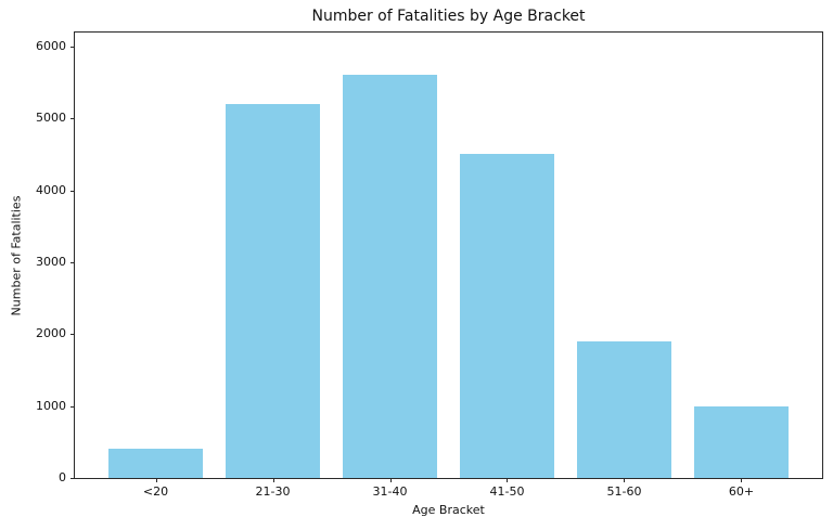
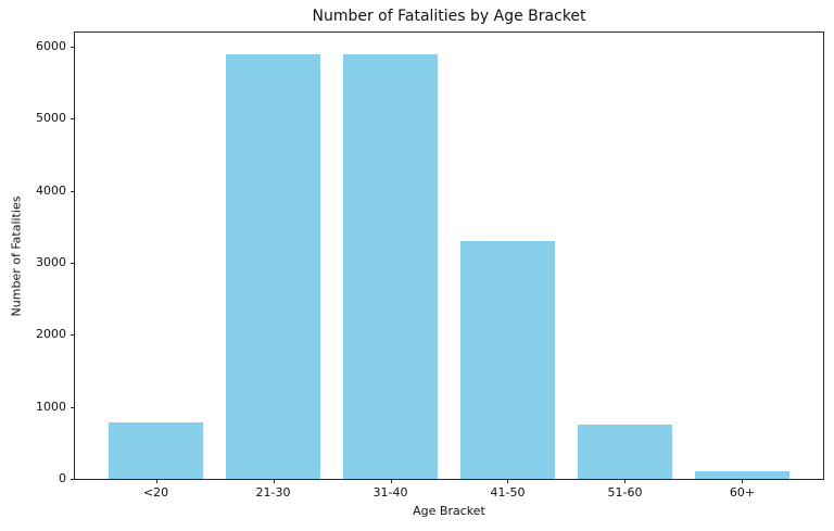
<20: 400 -> 800
21-30: 5200 -> 5900
31-40: 5600 -> 5900
41-50: 4500 -> 3300
51-60: 1900 -> 800
60+: 1000 -> 100
